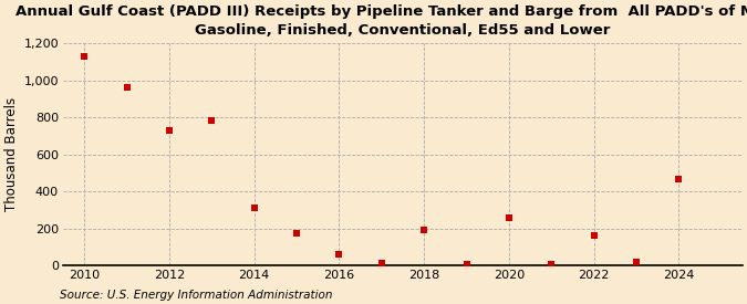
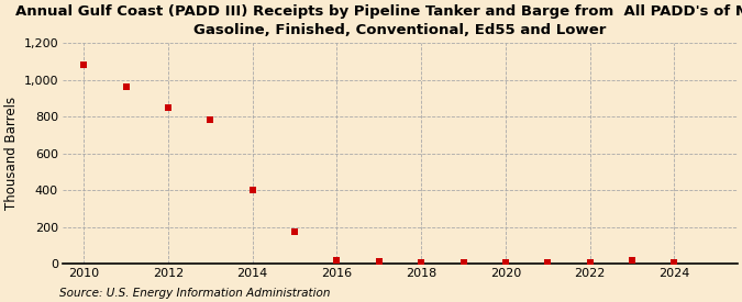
2010: 1,130 -> 1,080
2012: 730 -> 850
2014: 310 -> 400
2016: 60 -> 20
2018: 190 -> 10
2020: 260 -> 10
2022: 160 -> 10
2024: 470 -> 10
